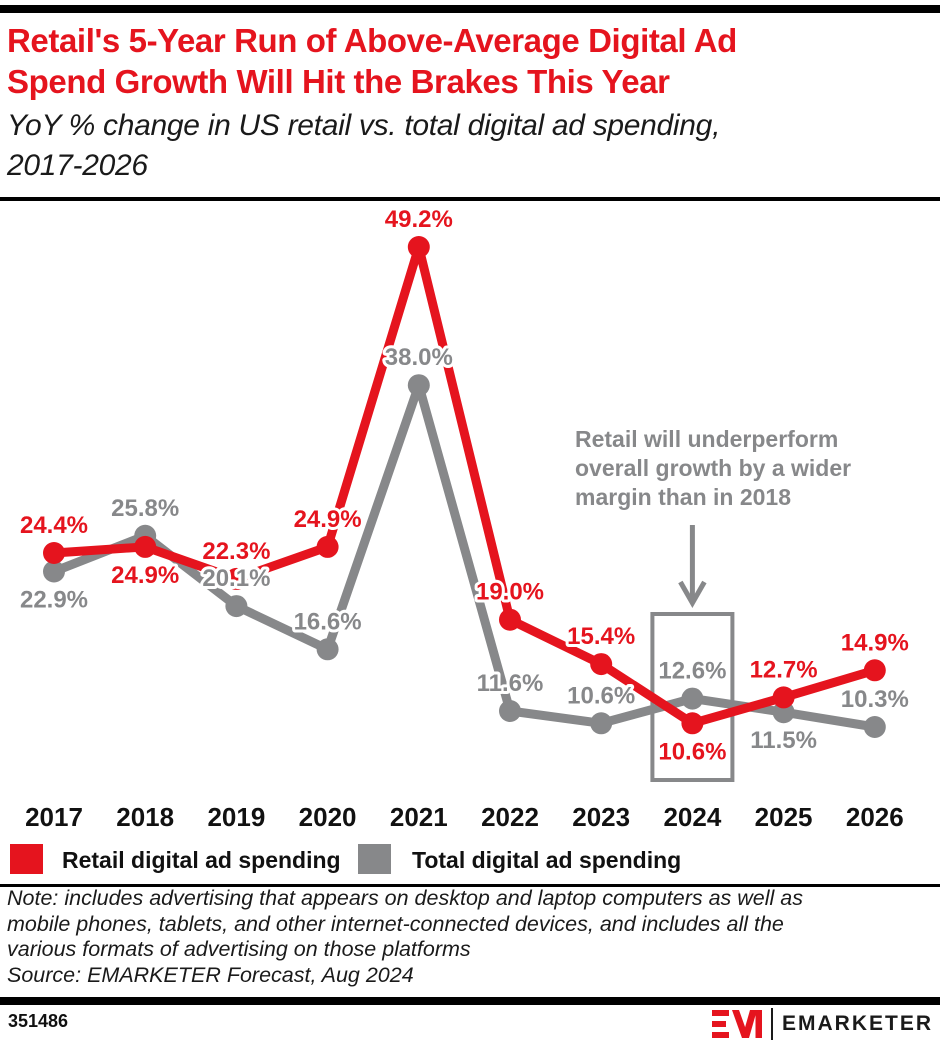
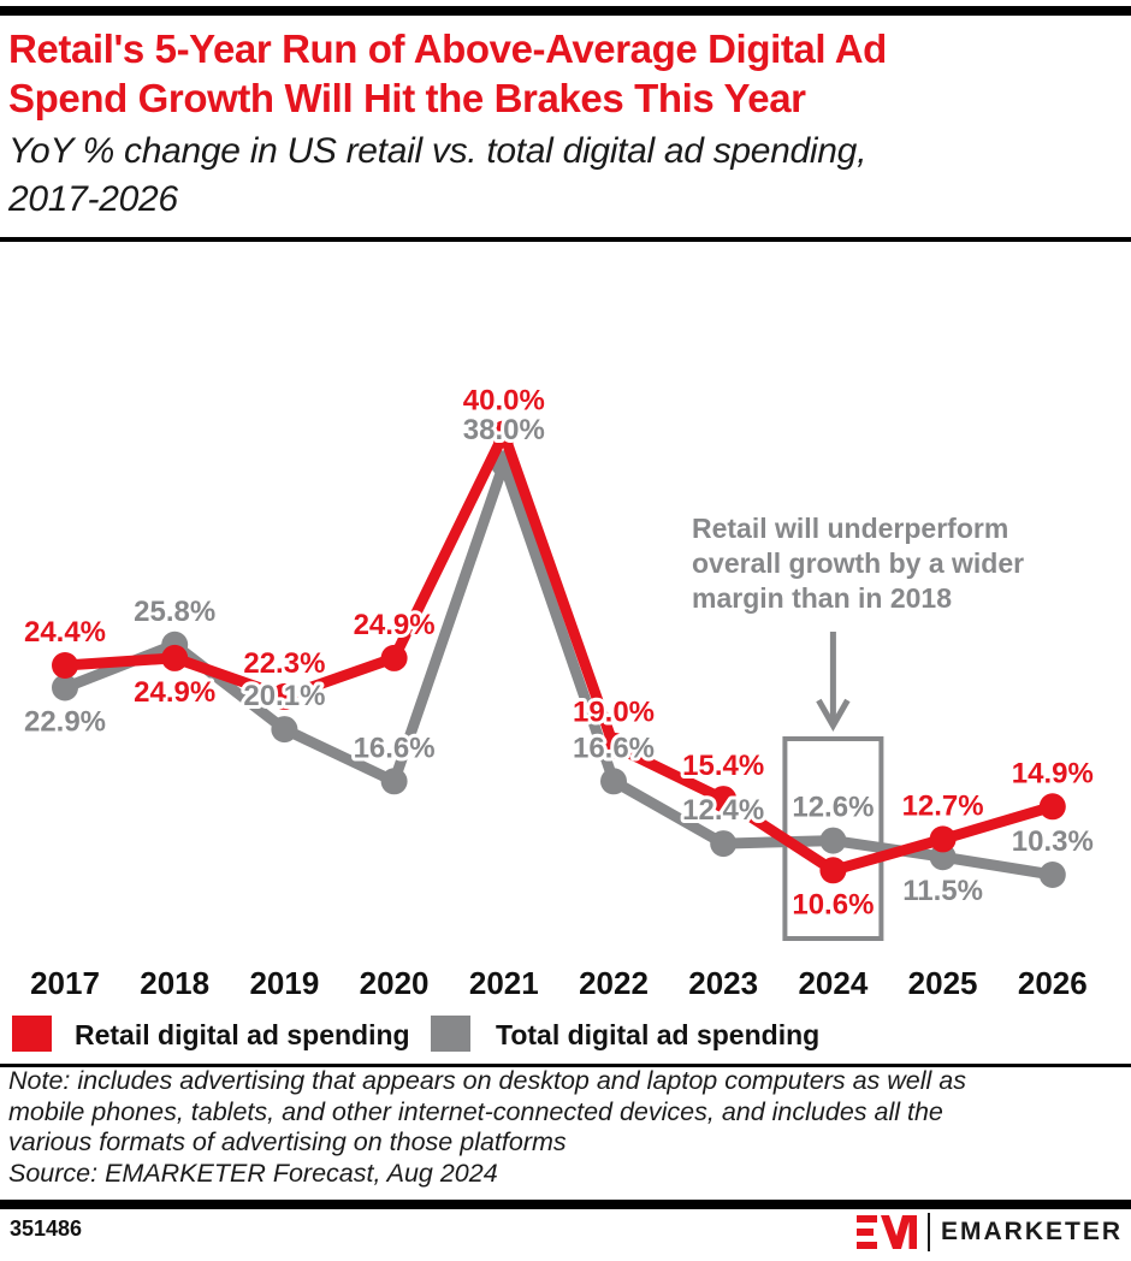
Retail digital ad spending/2021: 49.2% -> 40.0%
Total digital ad spending/2022: 11.6% -> 16.6%
Total digital ad spending/2023: 10.6% -> 12.4%
